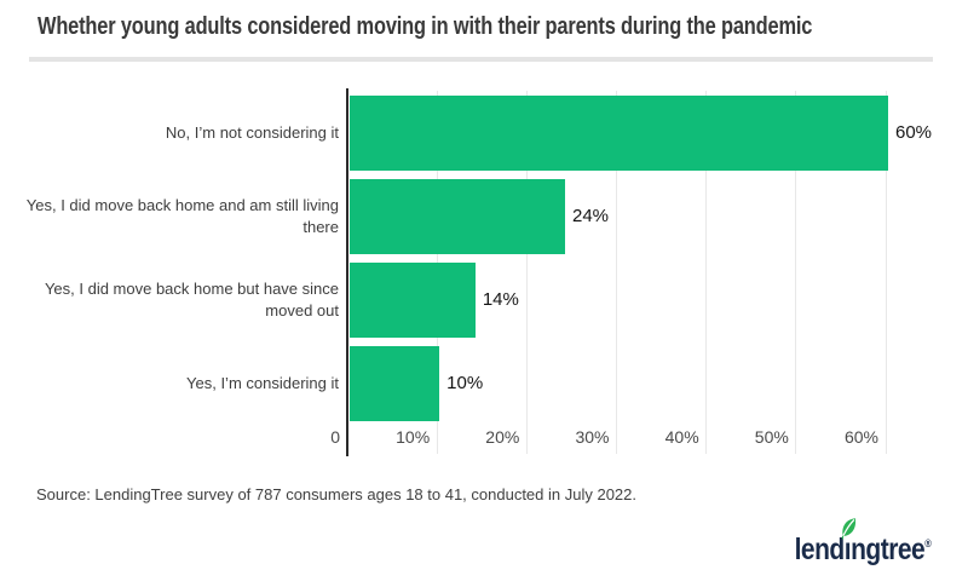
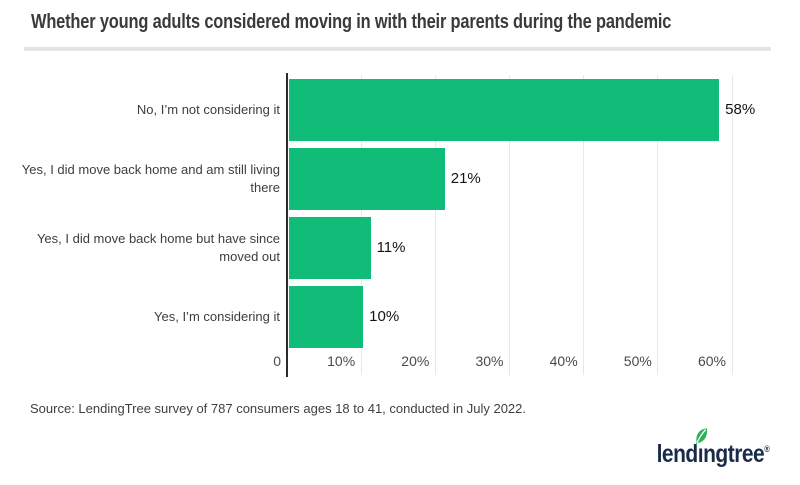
No, I’m not considering it: 60% -> 58%
Yes, I did move back home and am still living there: 24% -> 21%
Yes, I did move back home but have since moved out: 14% -> 11%
